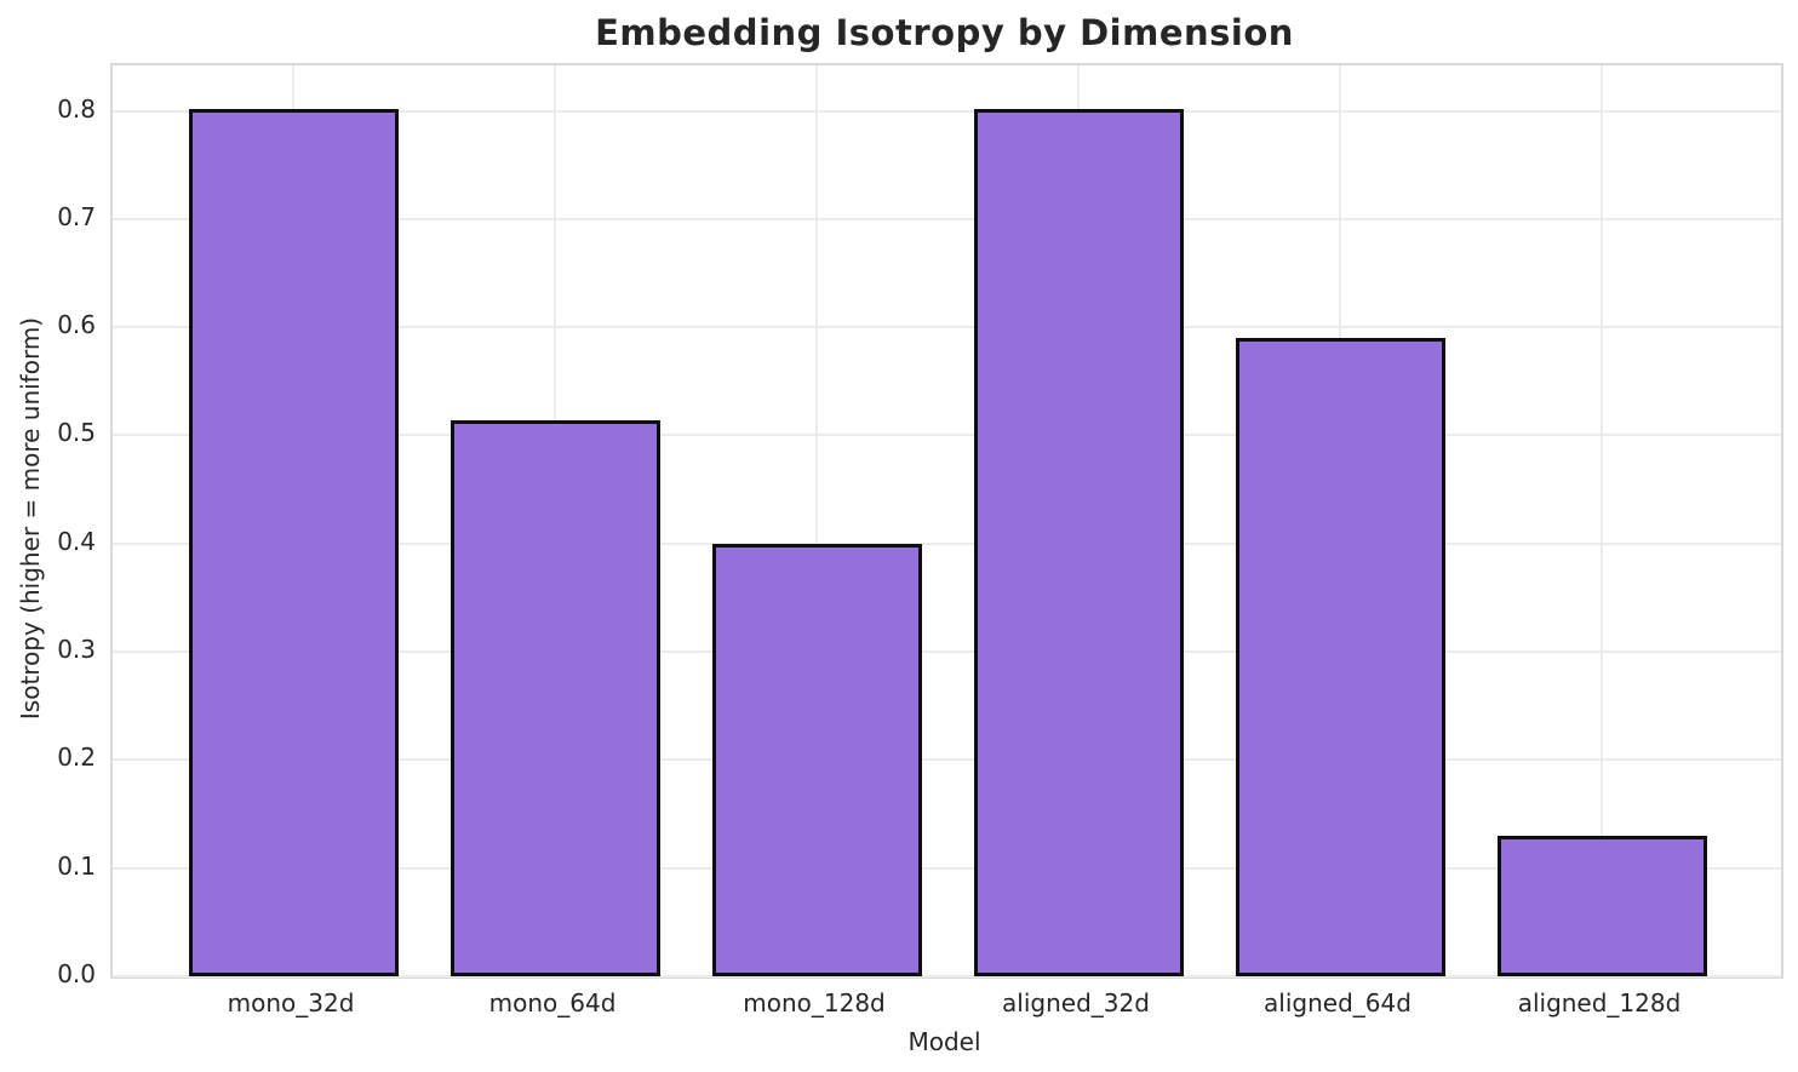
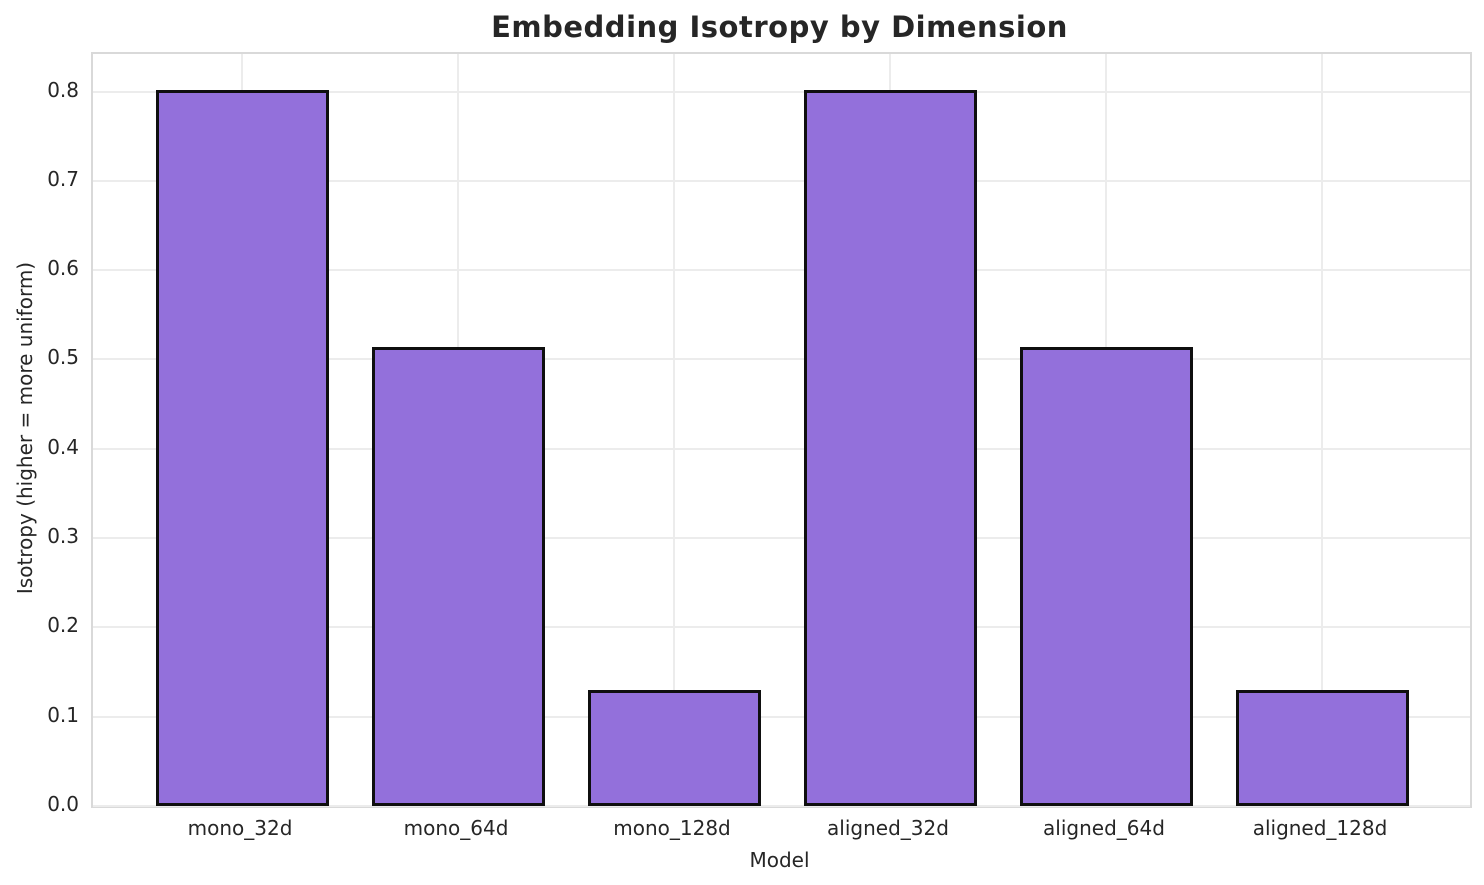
mono_128d: 0.40 -> 0.13
aligned_64d: 0.59 -> 0.51
